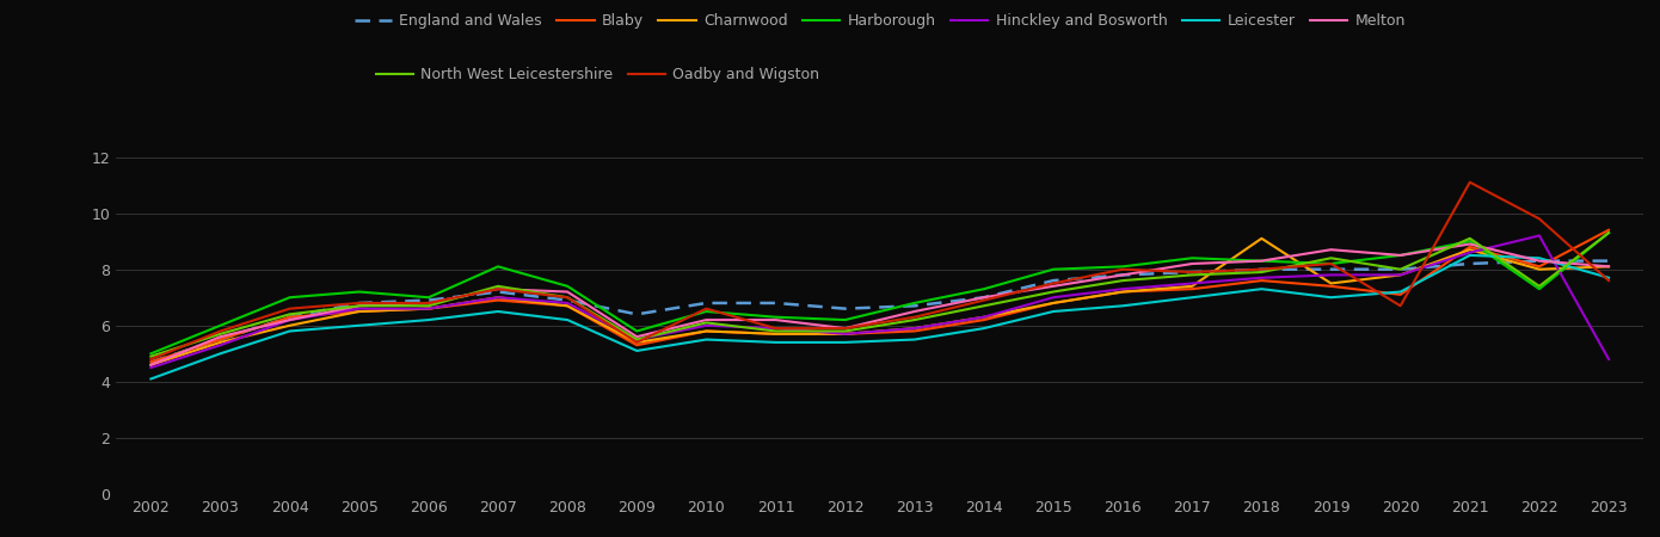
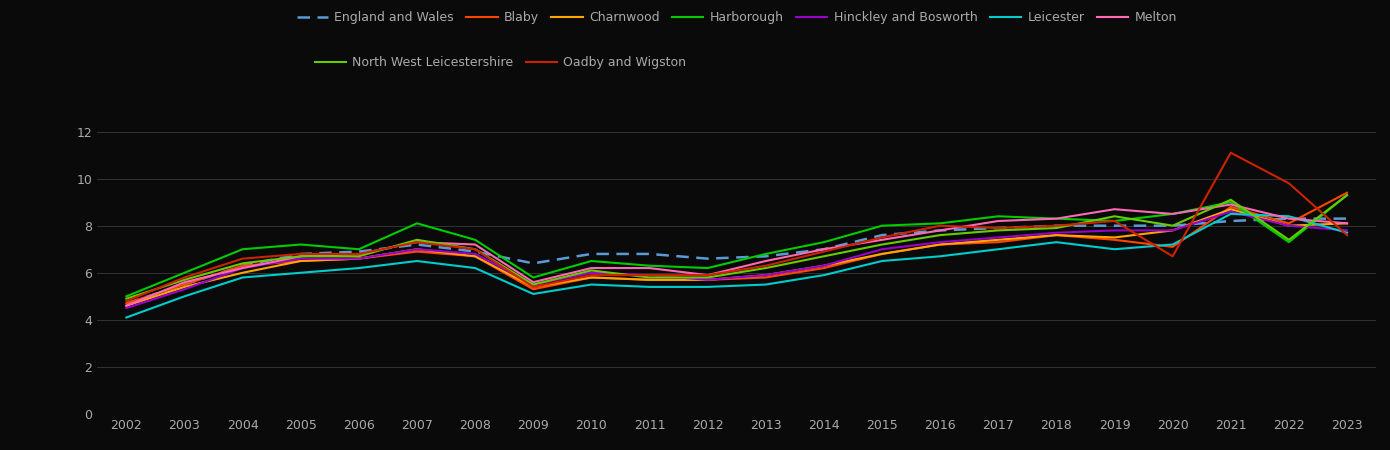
Oadby and Wigston/2010: 6.6 -> 5.9
Charnwood/2018: 9.1 -> 7.6
Hinckley and Bosworth/2022: 9.2 -> 8.0
Hinckley and Bosworth/2023: 4.8 -> 7.8
